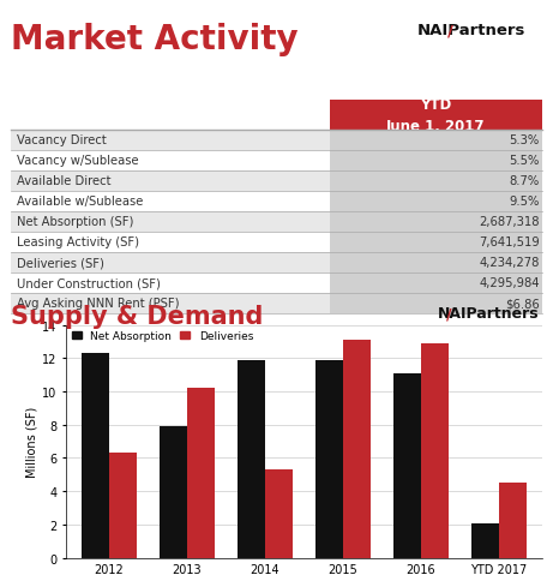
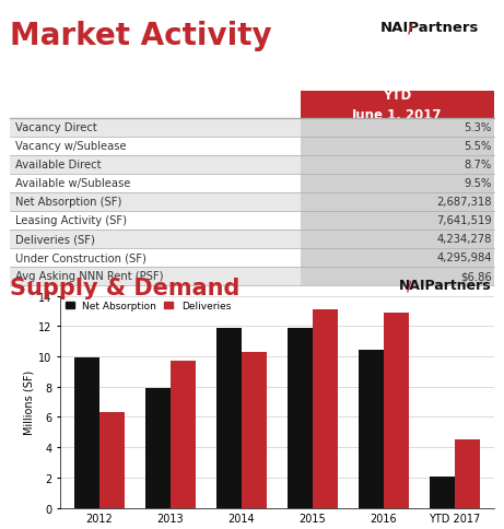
Net Absorption/2012: 12.3 -> 9.9
Deliveries/2013: 10.2 -> 9.7
Deliveries/2014: 5.3 -> 10.3
Net Absorption/2016: 11.1 -> 10.4
